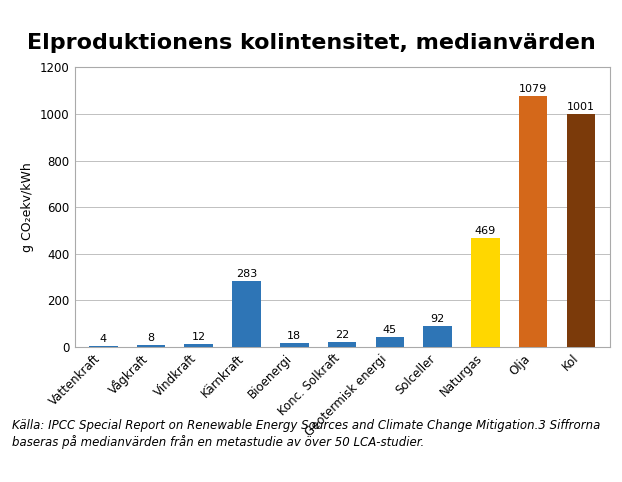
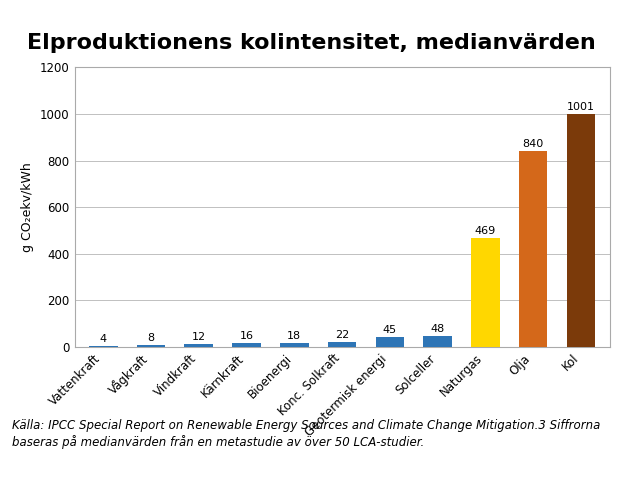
Kärnkraft: 283 -> 16
Solceller: 92 -> 48
Olja: 1079 -> 840
